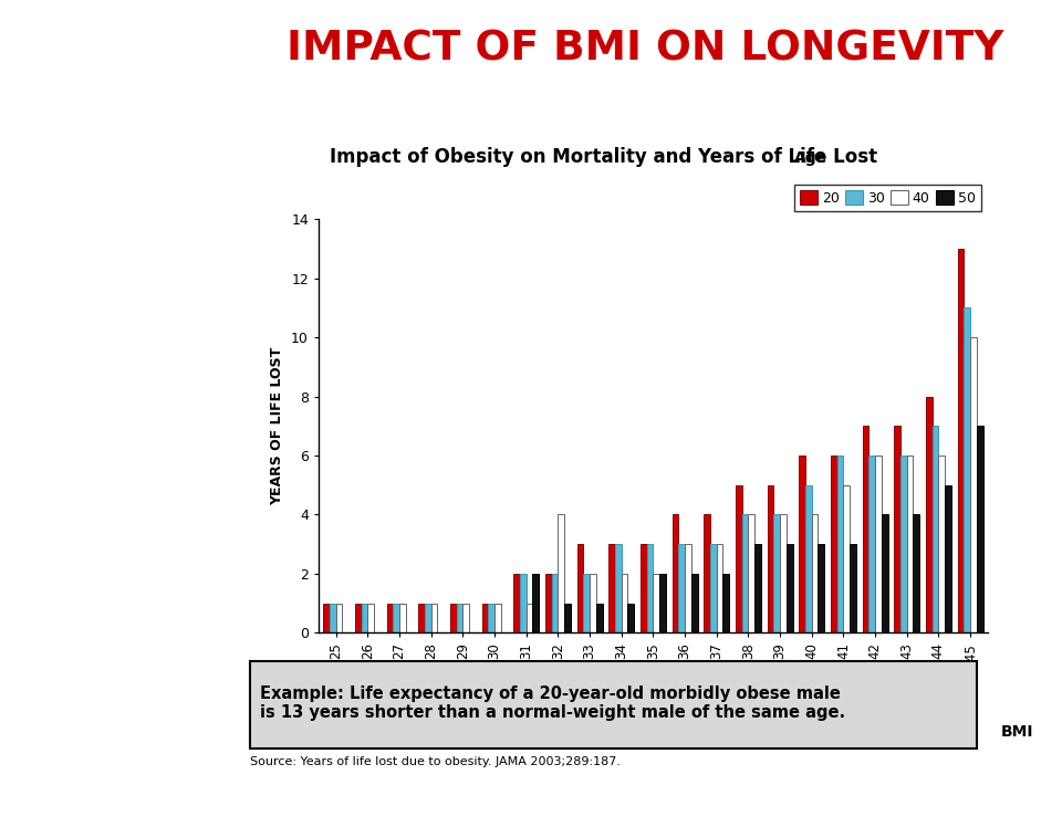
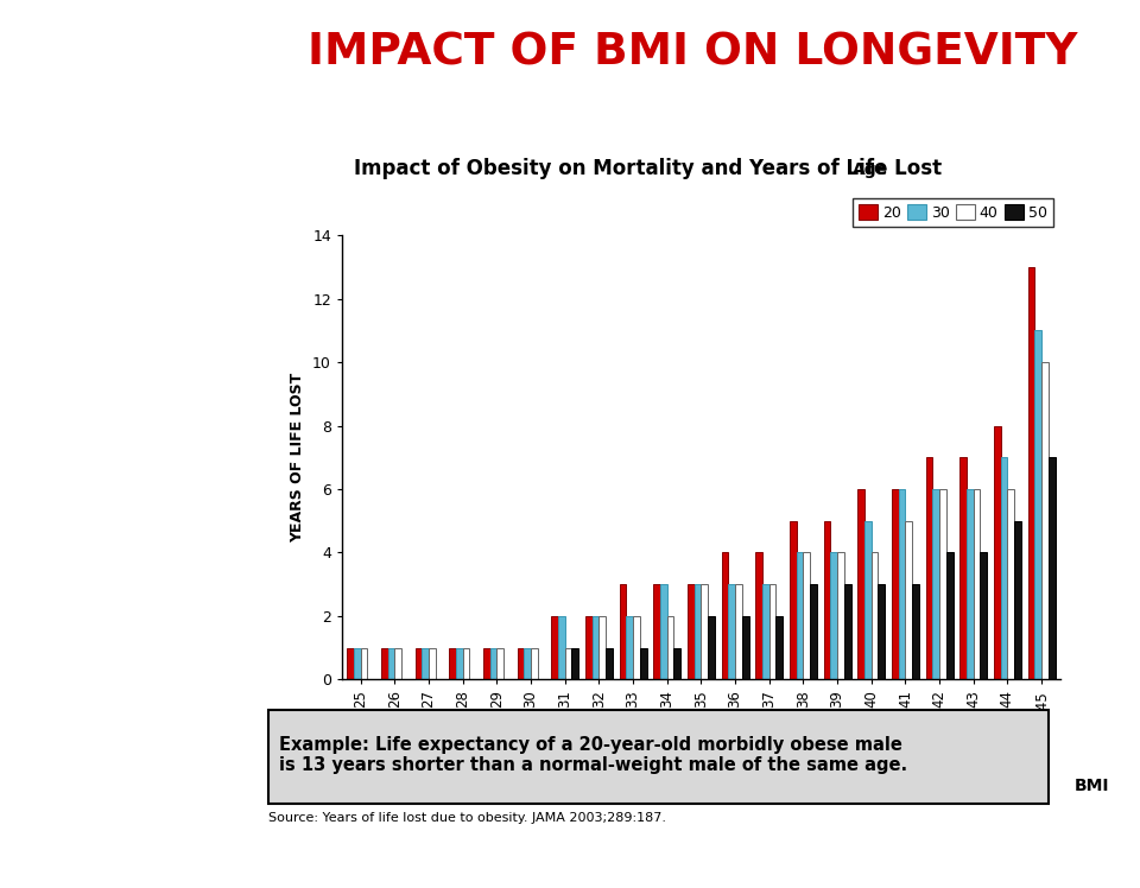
50/31: 2 -> 1
40/32: 4 -> 2
40/35: 2 -> 3
